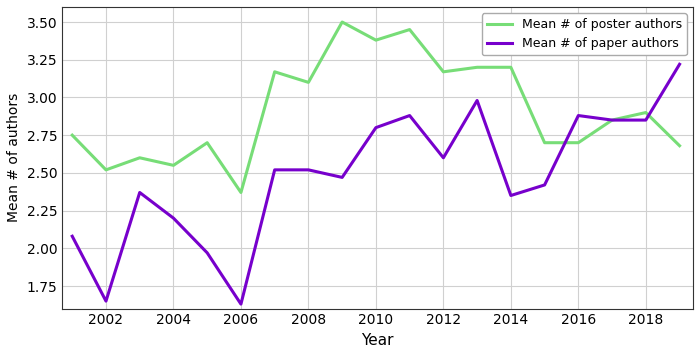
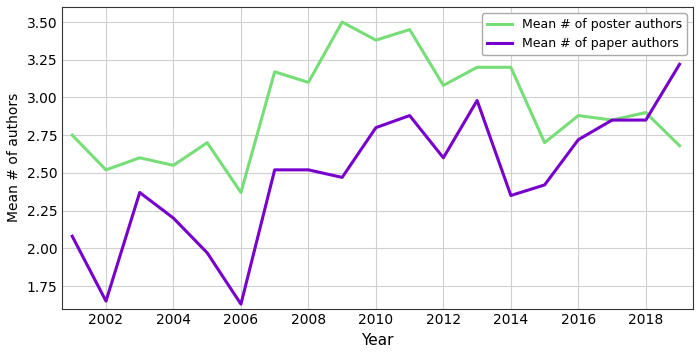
Mean # of poster authors/2012: 3.17 -> 3.08
Mean # of poster authors/2016: 2.70 -> 2.88
Mean # of paper authors/2016: 2.88 -> 2.72
